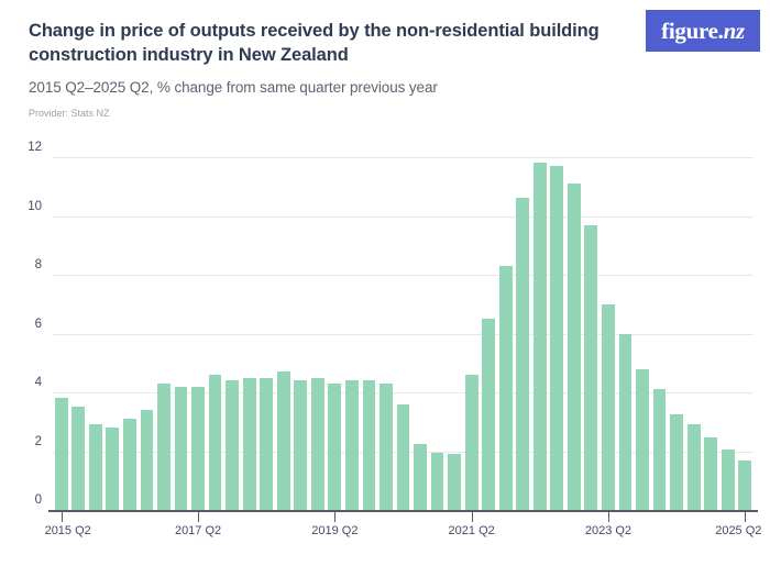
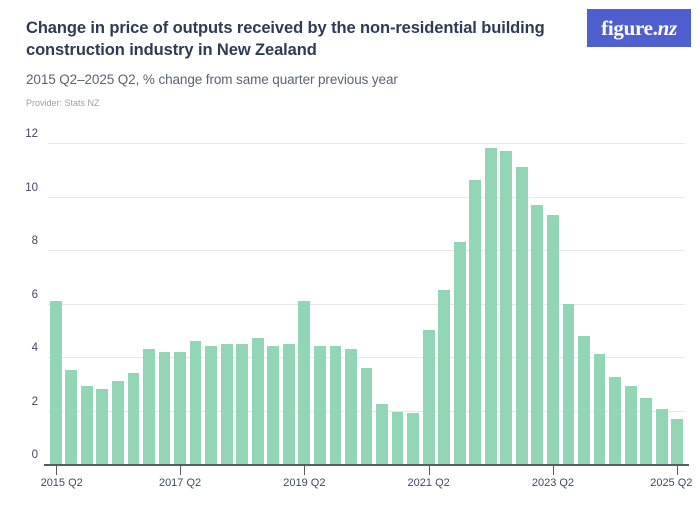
2015 Q2: 3.8 -> 6.1
2019 Q2: 4.3 -> 6.1
2021 Q2: 4.6 -> 5.0
2023 Q2: 7.0 -> 9.3
